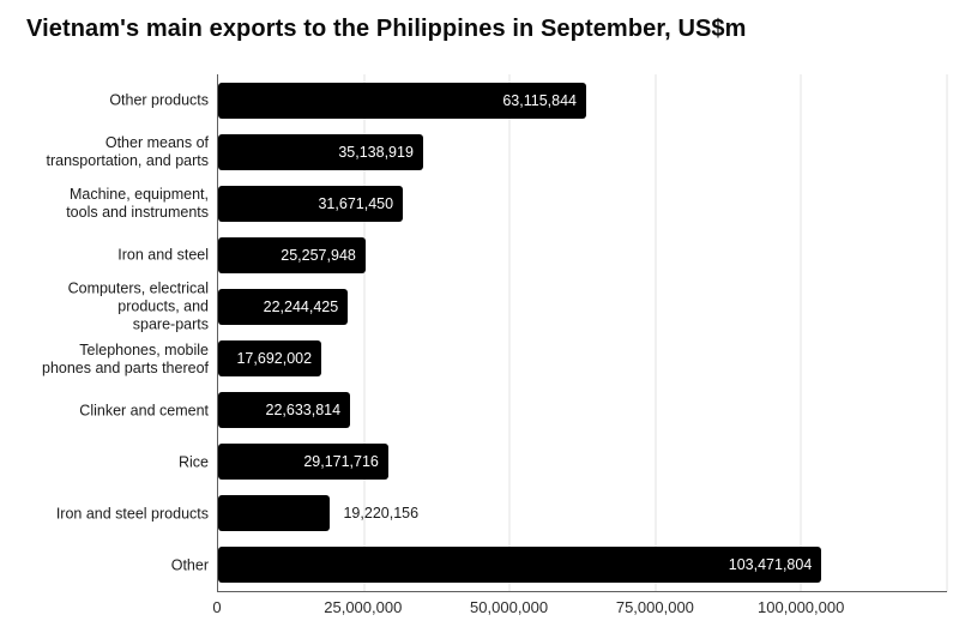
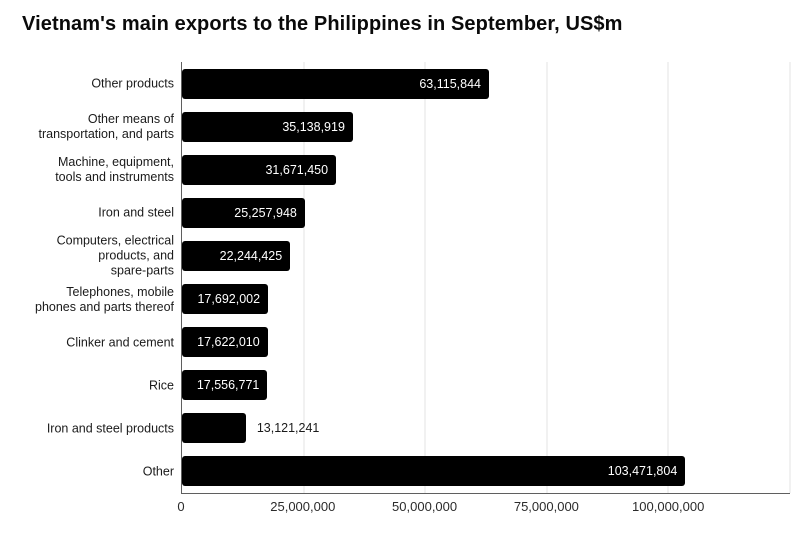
Clinker and cement: 22,633,814 -> 17,622,010
Rice: 29,171,716 -> 17,556,771
Iron and steel products: 19,220,156 -> 13,121,241
